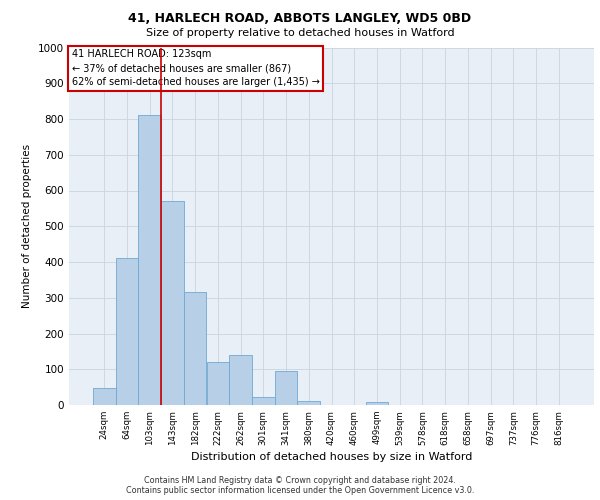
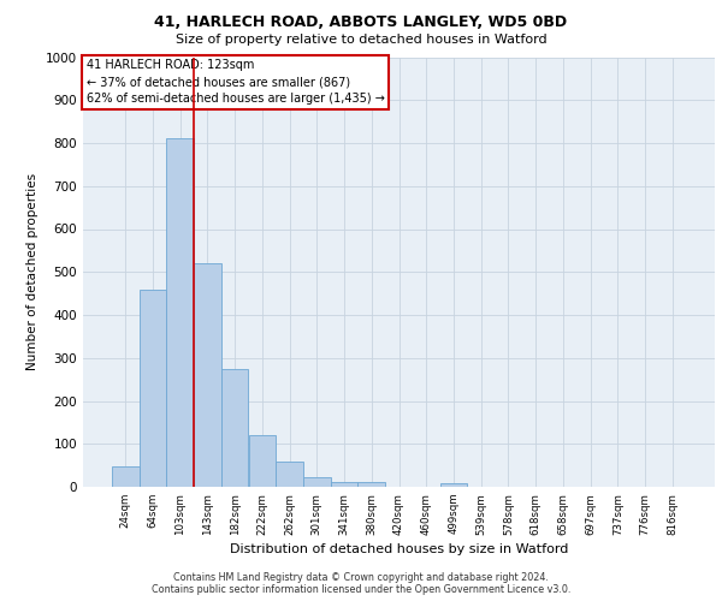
64sqm: 410 -> 460
143sqm: 570 -> 520
182sqm: 315 -> 275
262sqm: 140 -> 60
341sqm: 95 -> 10
